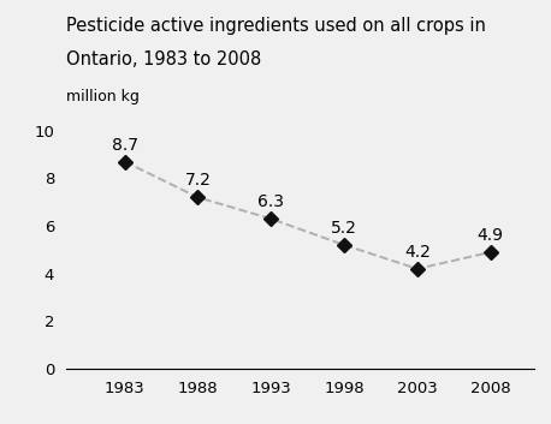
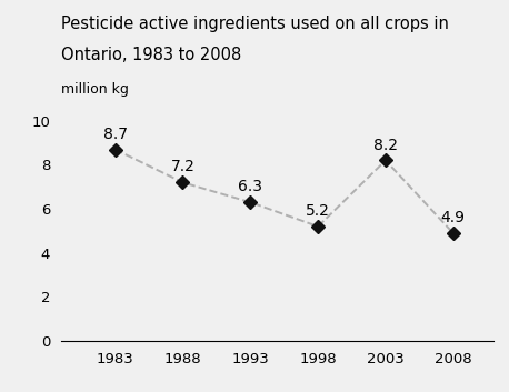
2003: 4.2 -> 8.2
